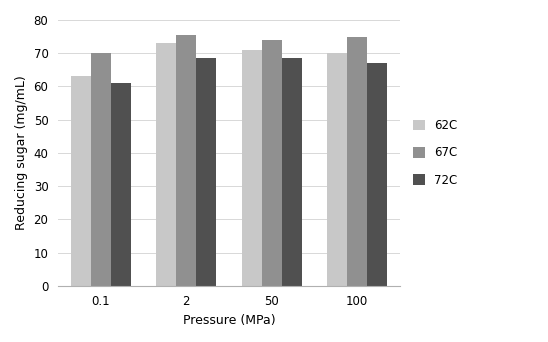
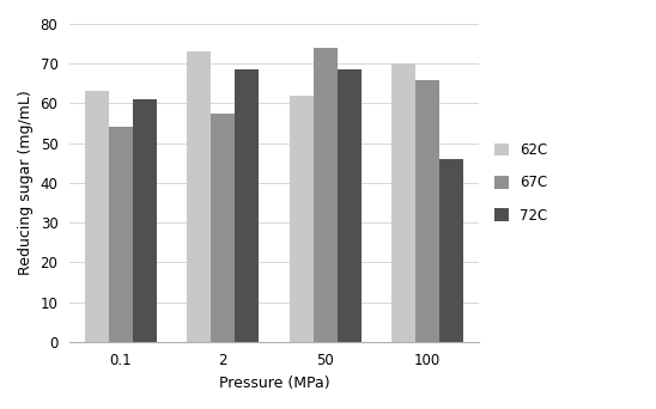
67C/0.1: 70.0 -> 54.0
67C/2: 75.5 -> 57.5
62C/50: 71 -> 62
67C/100: 75.0 -> 66.0
72C/100: 67.0 -> 46.0
